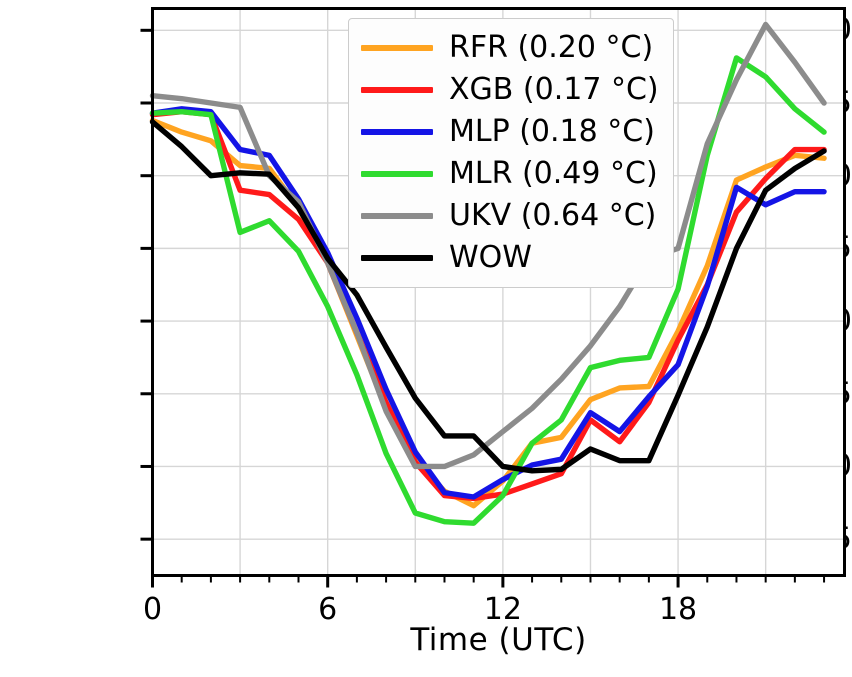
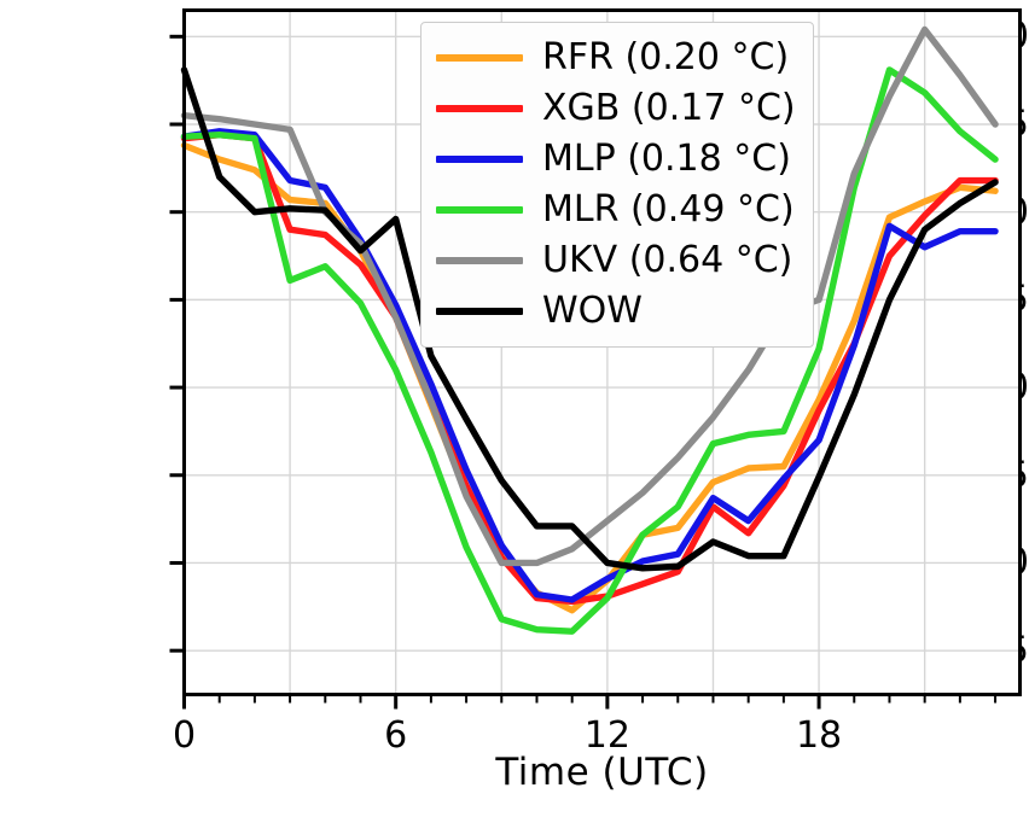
WOW/0: 2.37 -> 2.81
WOW/6: 1.43 -> 1.96
